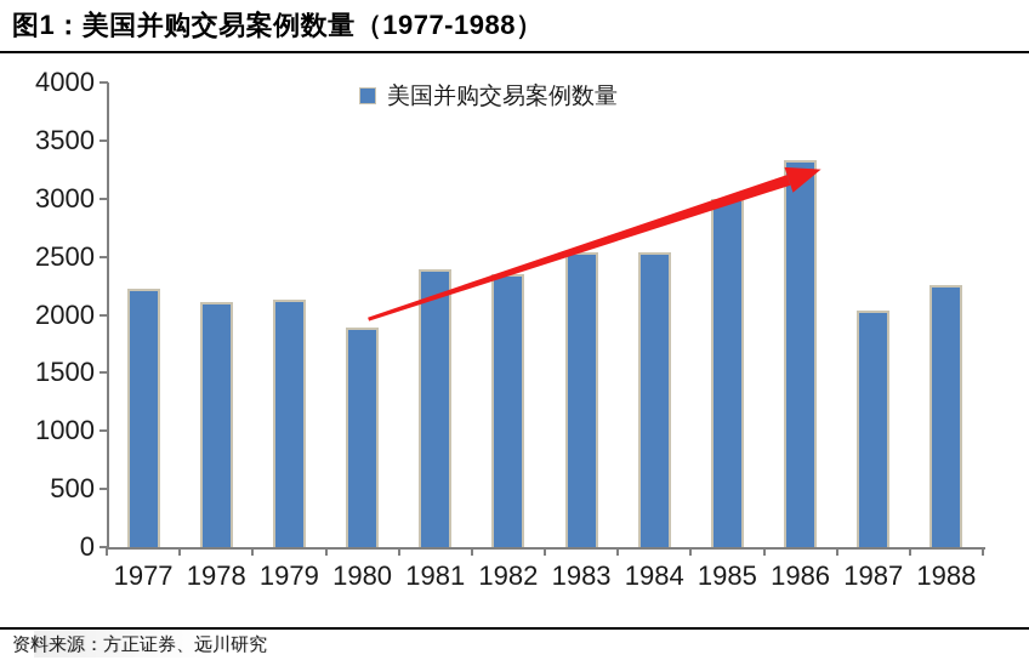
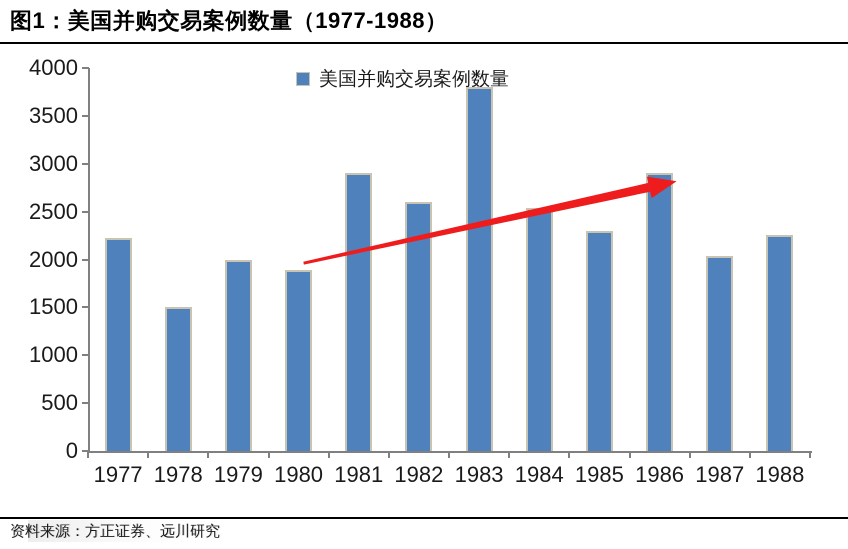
1978: 2100 -> 1500
1979: 2100 -> 2000
1981: 2400 -> 2900
1982: 2300 -> 2600
1983: 2500 -> 3800
1985: 3000 -> 2300
1986: 3300 -> 2900
